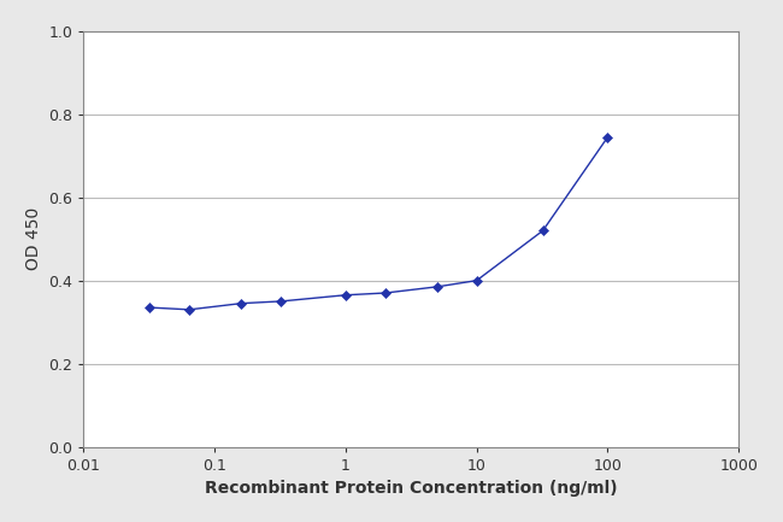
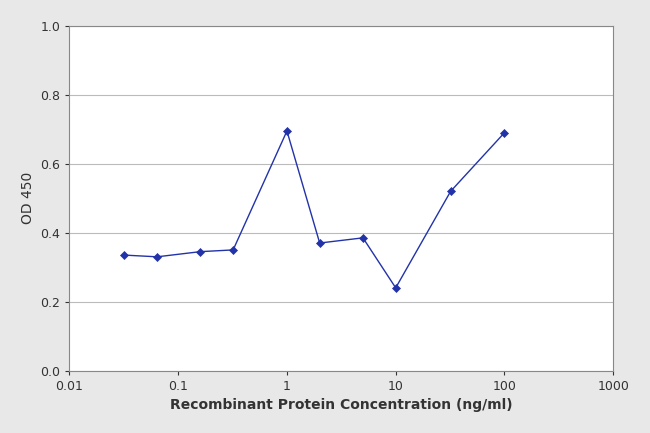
1: 0.365 -> 0.695
10: 0.400 -> 0.240
100: 0.745 -> 0.690
